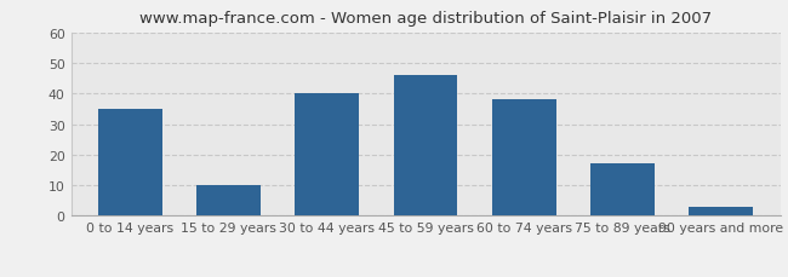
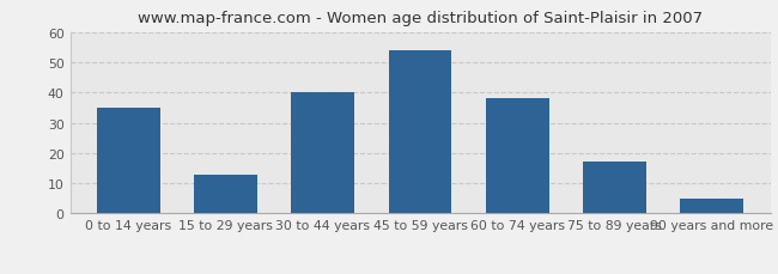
15 to 29 years: 10 -> 13
45 to 59 years: 46 -> 54
90 years and more: 3 -> 5
